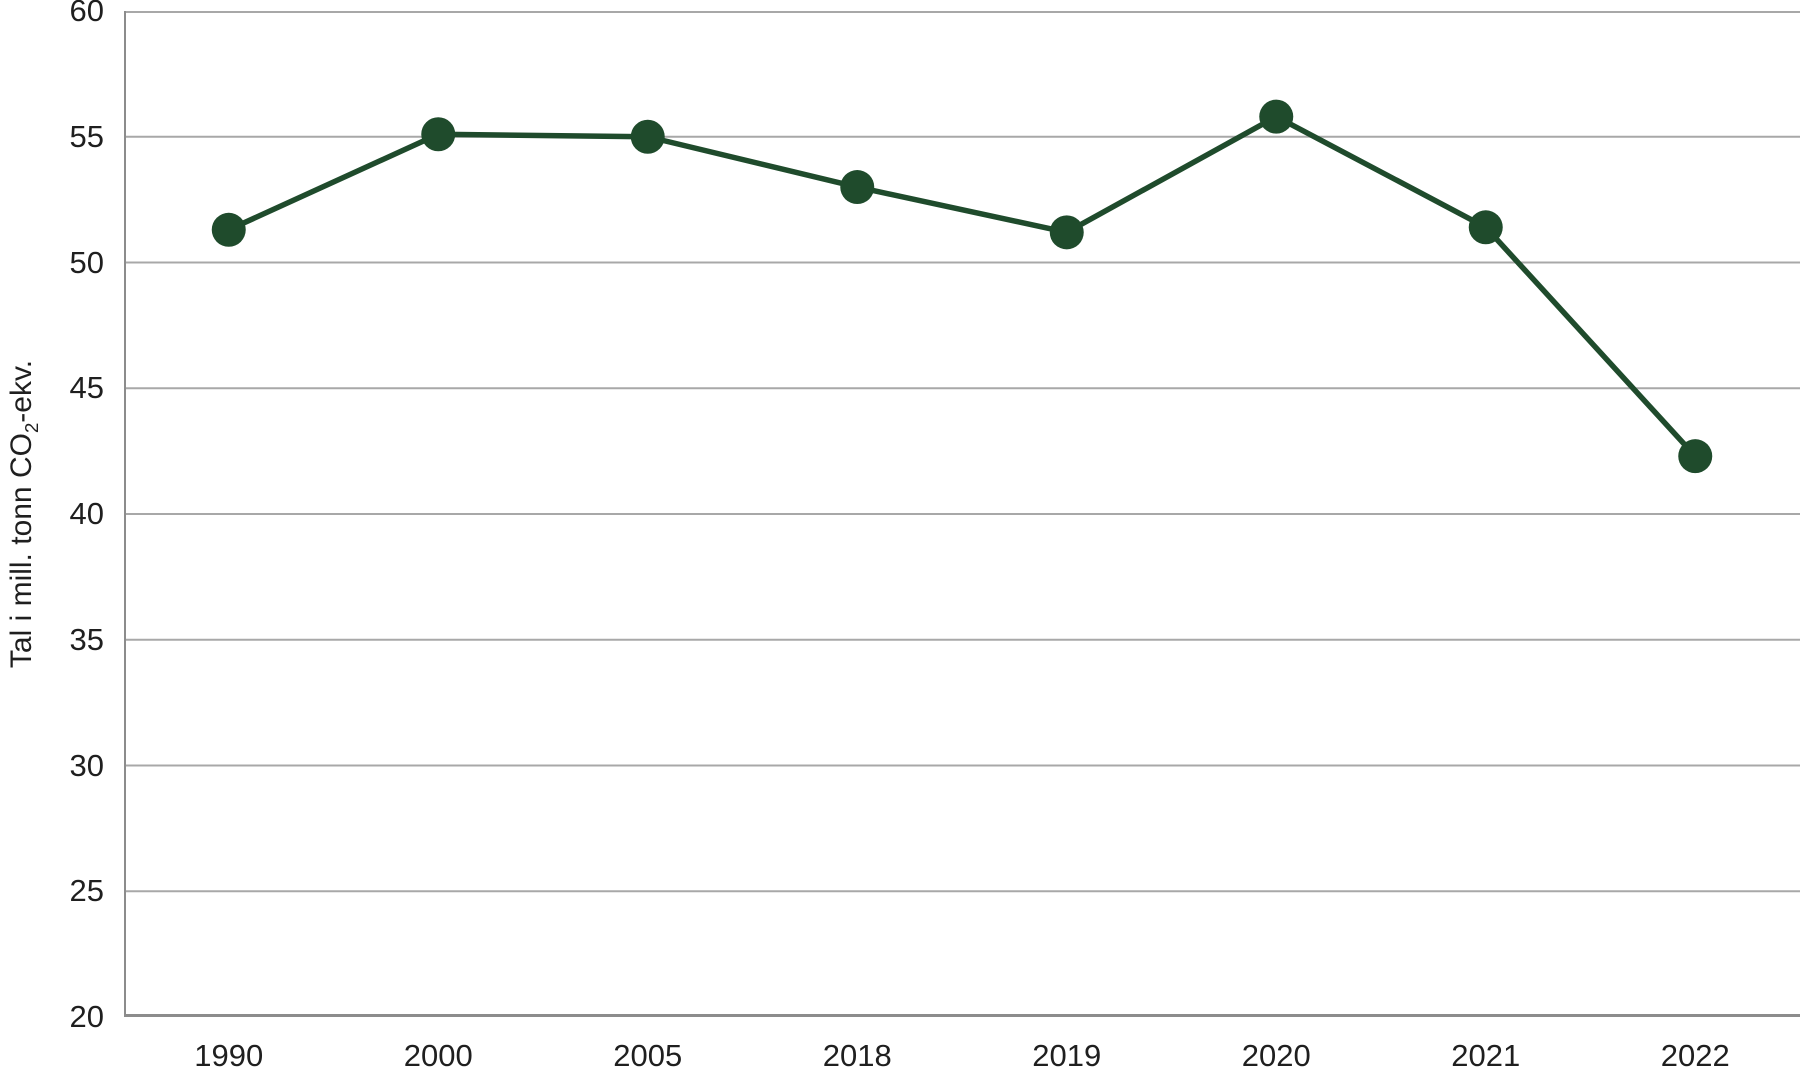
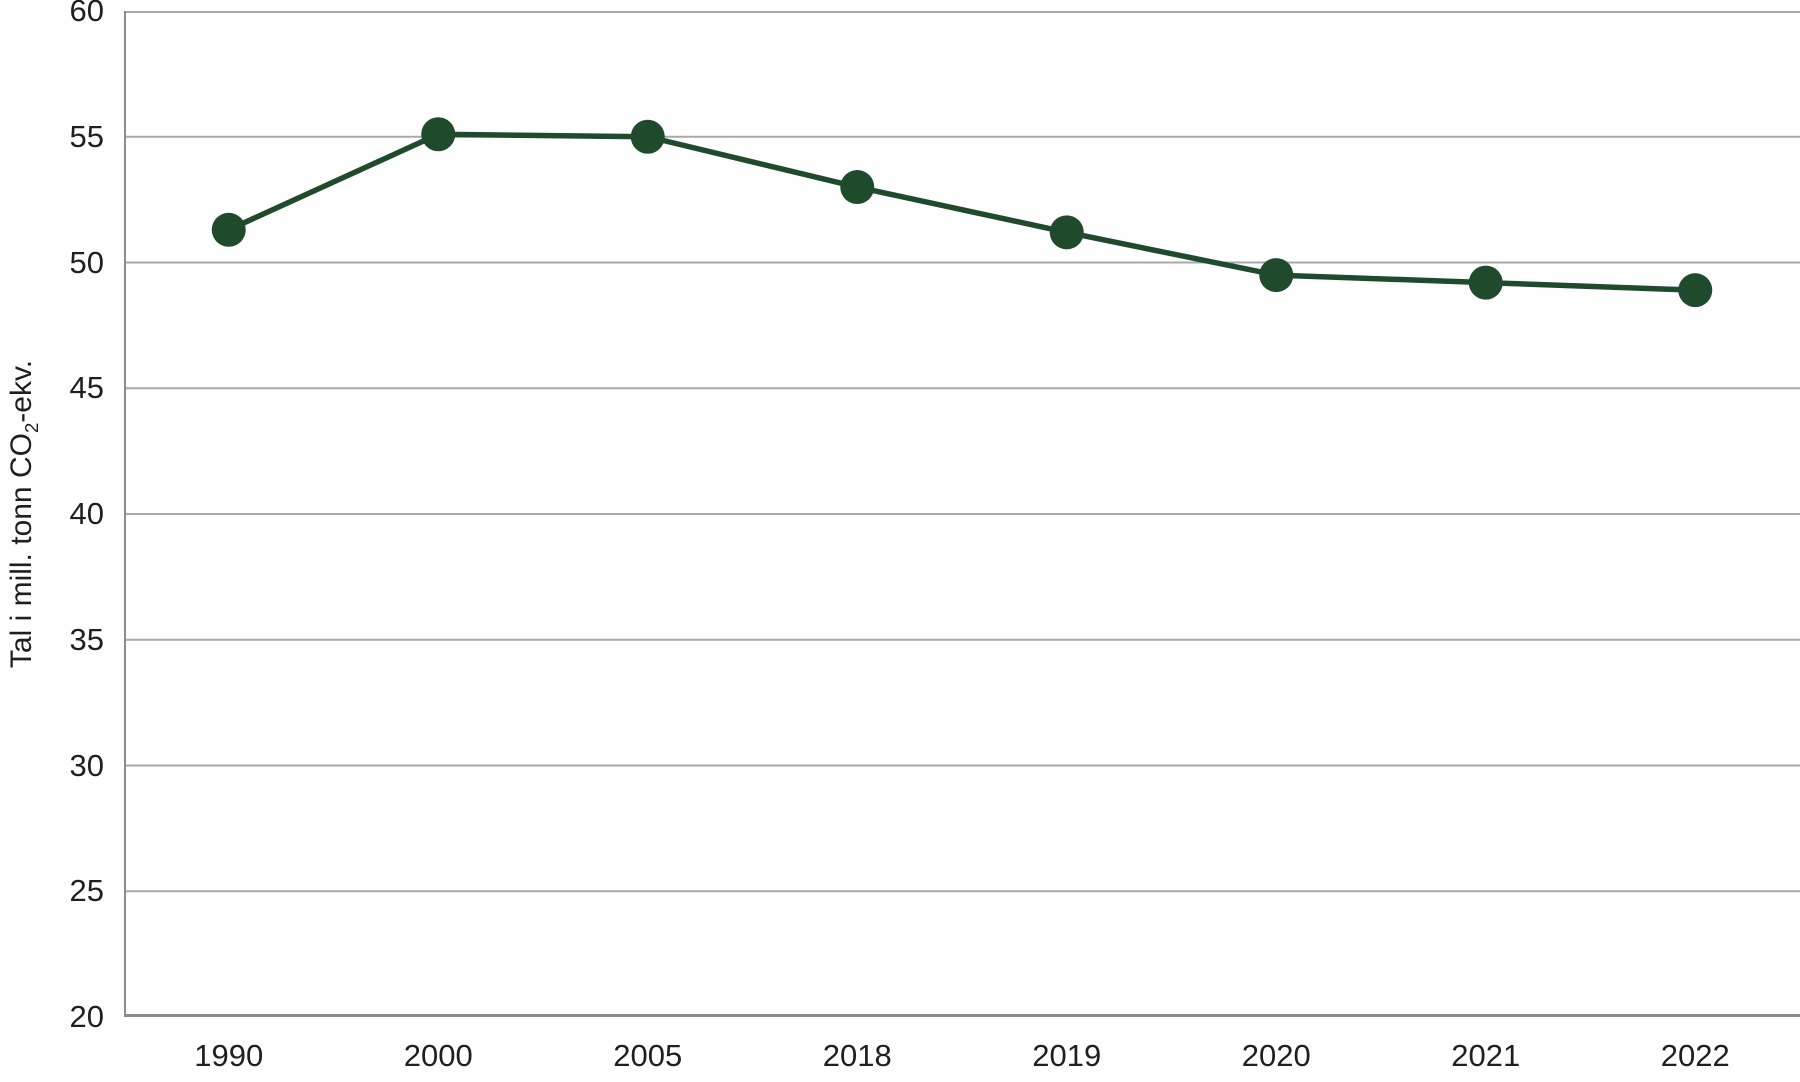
2020: 55.8 -> 49.5
2021: 51.4 -> 49.2
2022: 42.3 -> 48.9
